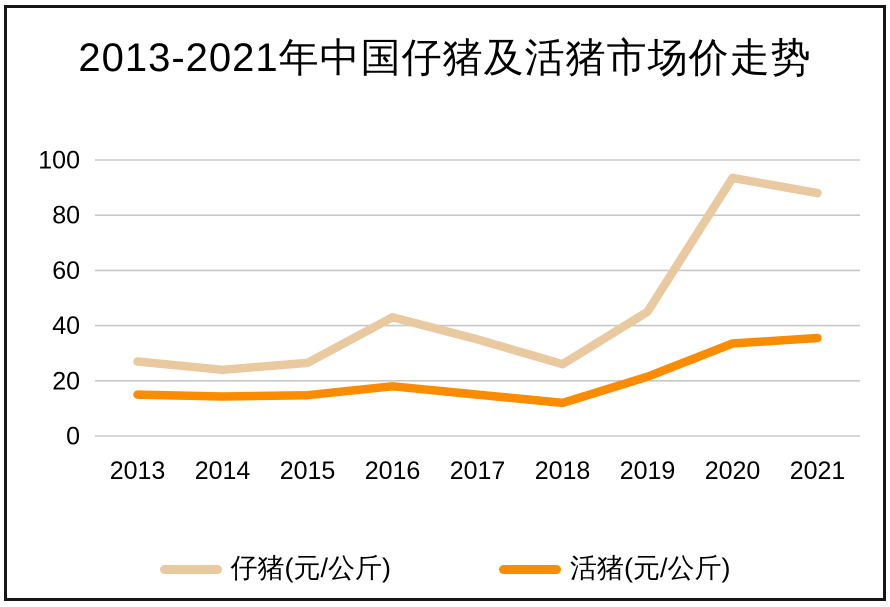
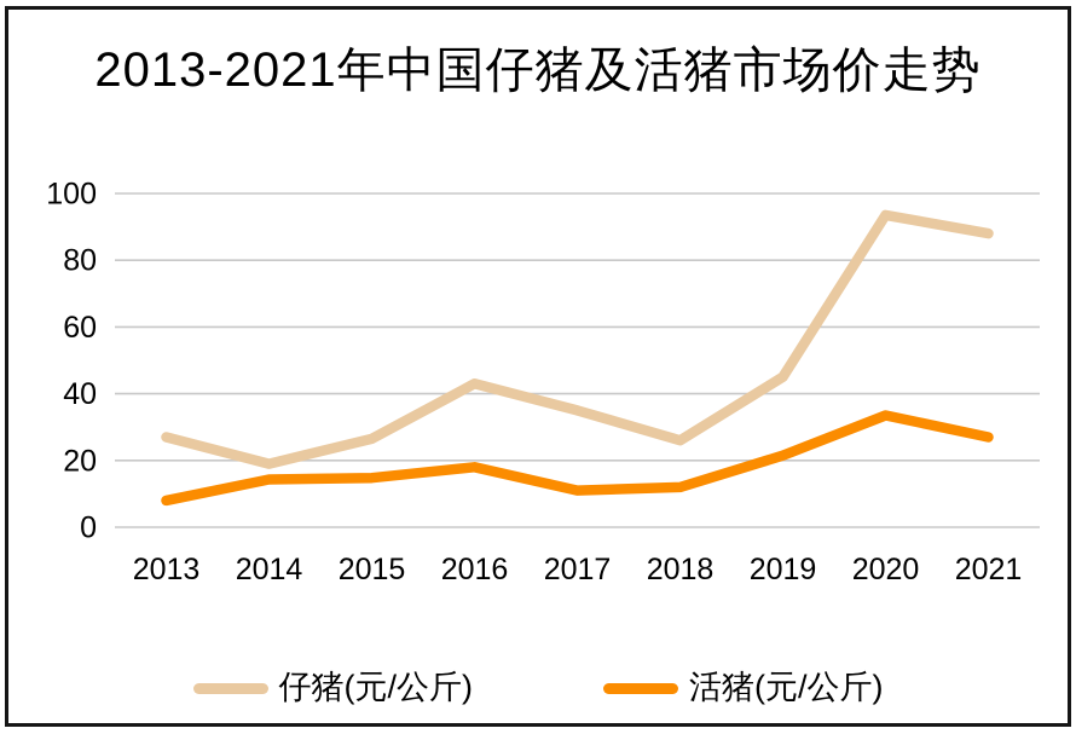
活猪(元/公斤)/2013: 15 -> 8
仔猪(元/公斤)/2014: 24 -> 19
活猪(元/公斤)/2017: 15 -> 11
活猪(元/公斤)/2021: 36 -> 27
